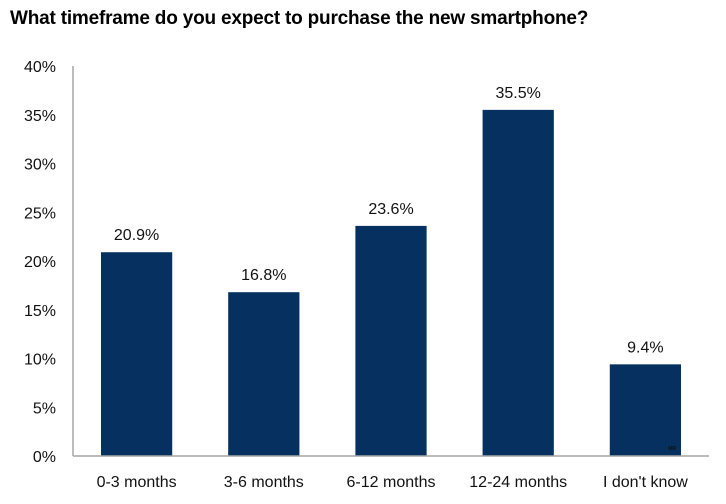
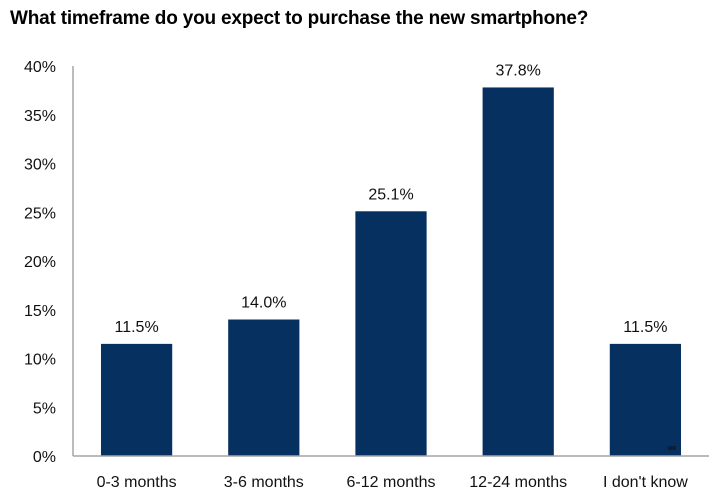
0-3 months: 20.9% -> 11.5%
3-6 months: 16.8% -> 14.0%
6-12 months: 23.6% -> 25.1%
12-24 months: 35.5% -> 37.8%
I don't know: 9.4% -> 11.5%
